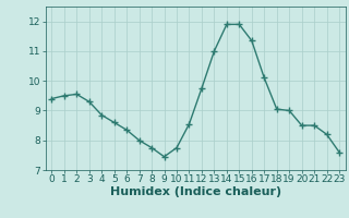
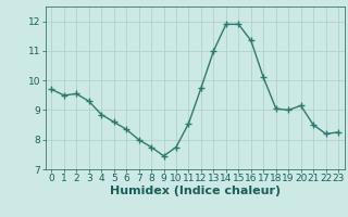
0: 9.40 -> 9.70
20: 8.50 -> 9.15
23: 7.60 -> 8.25
